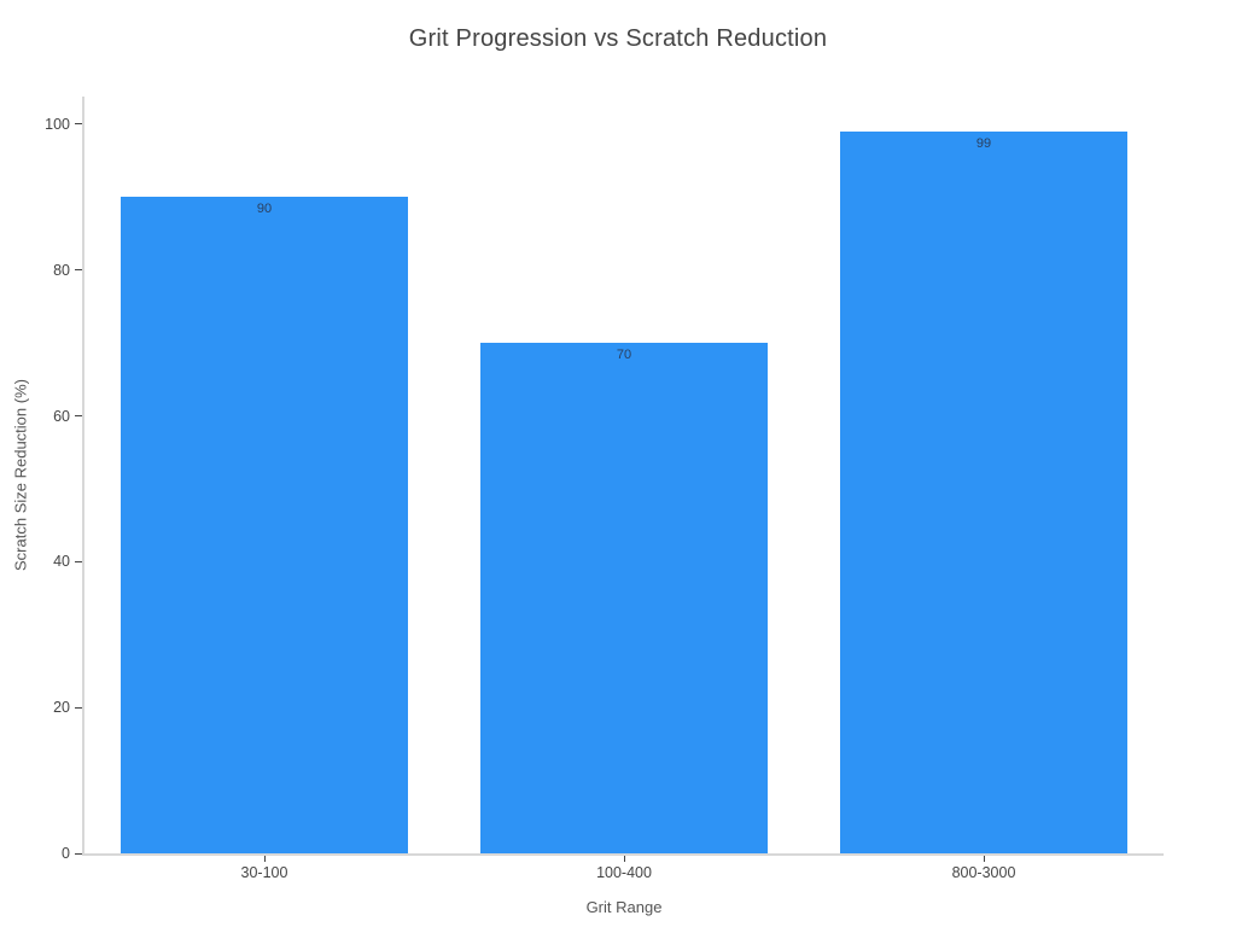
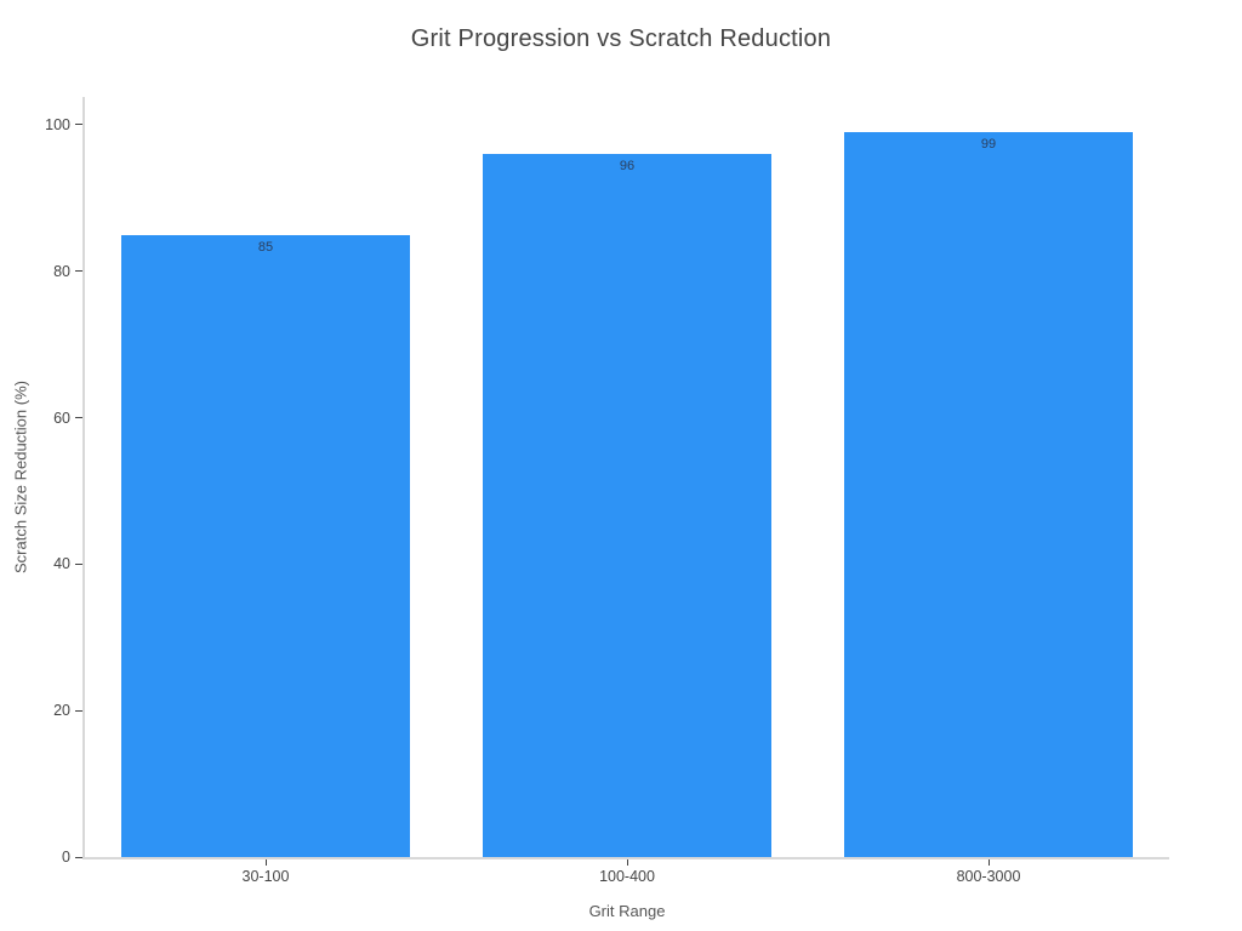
30-100: 90 -> 85
100-400: 70 -> 96
